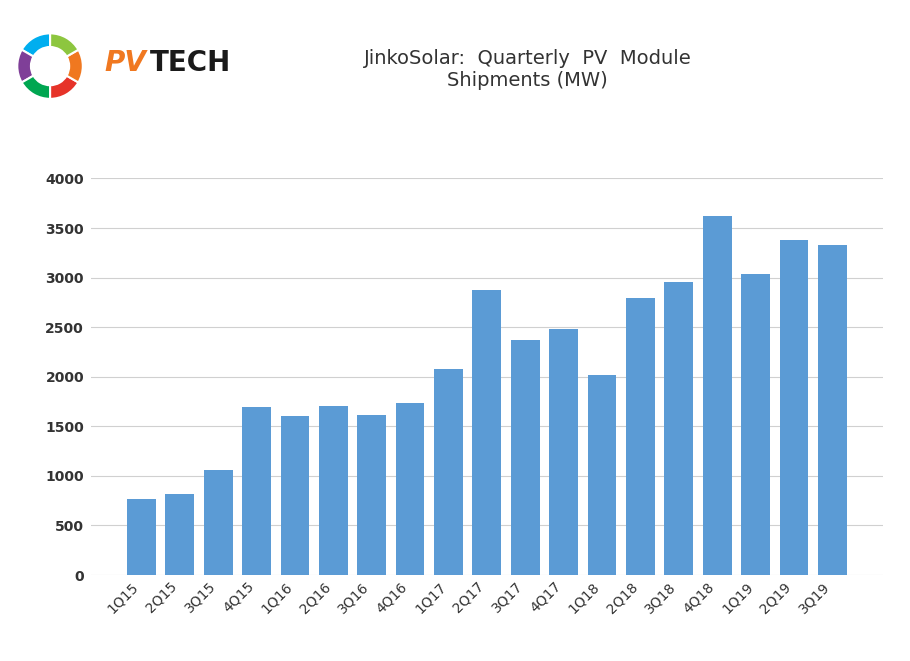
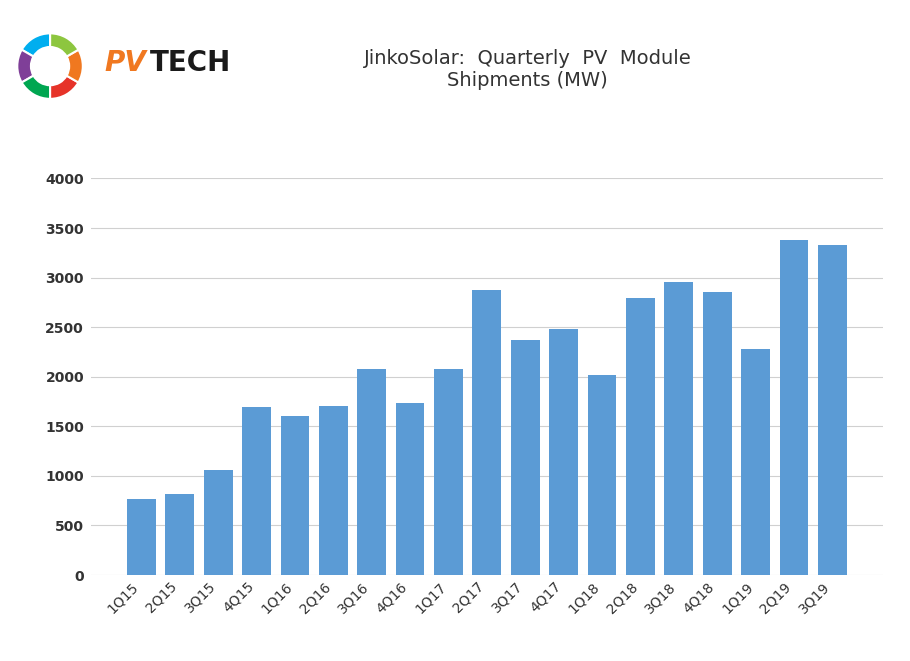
3Q16: 1610 -> 2080
4Q18: 3620 -> 2860
1Q19: 3040 -> 2280
